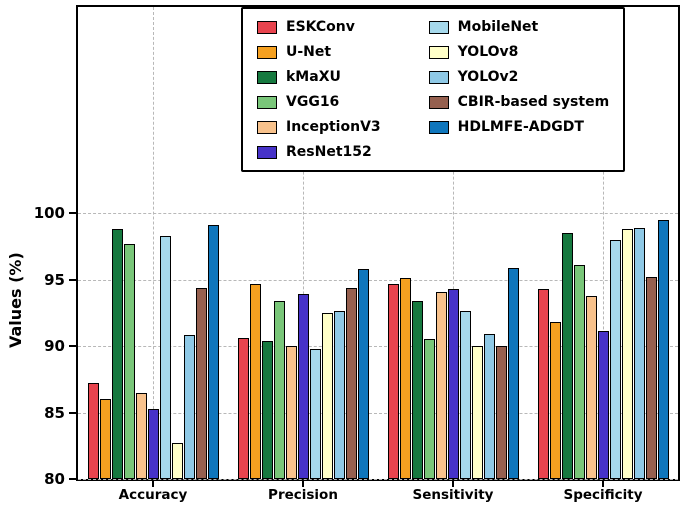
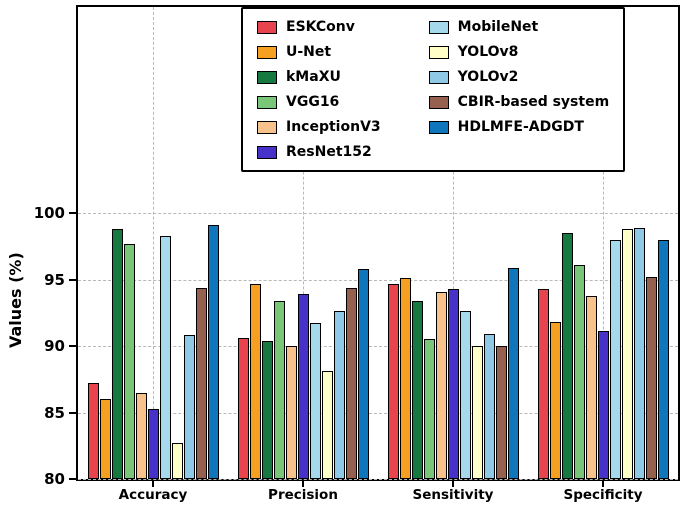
MobileNet/Precision: 89.8 -> 91.7
YOLOv8/Precision: 92.5 -> 88.1
HDLMFE-ADGDT/Specificity: 99.5 -> 98.0
